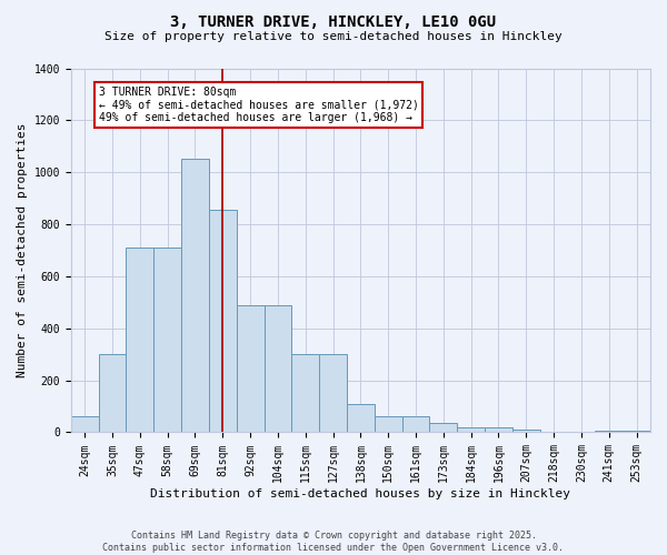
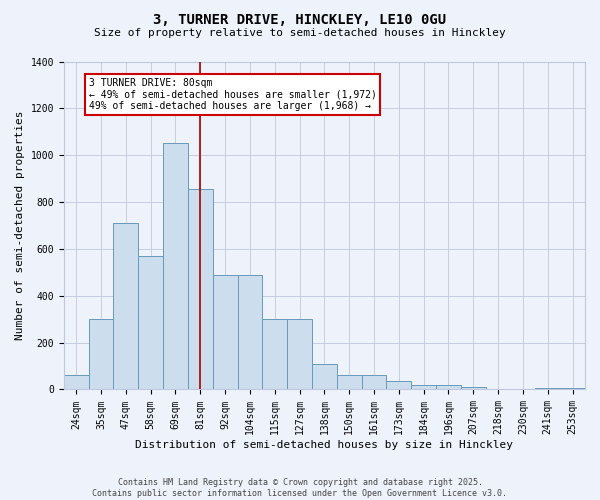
58sqm: 710 -> 570
